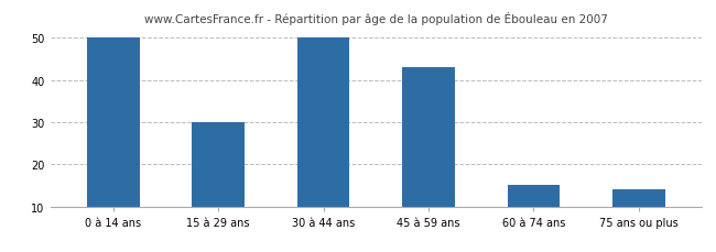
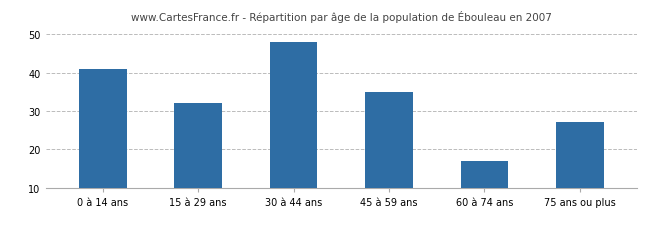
0 à 14 ans: 50 -> 41
15 à 29 ans: 30 -> 32
30 à 44 ans: 50 -> 48
45 à 59 ans: 43 -> 35
60 à 74 ans: 15 -> 17
75 ans ou plus: 14 -> 27
